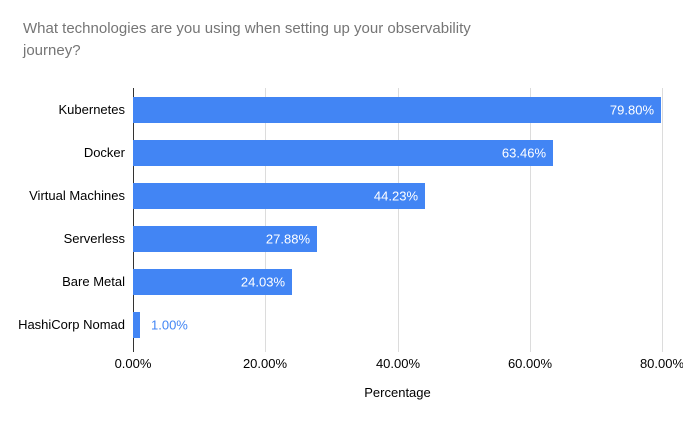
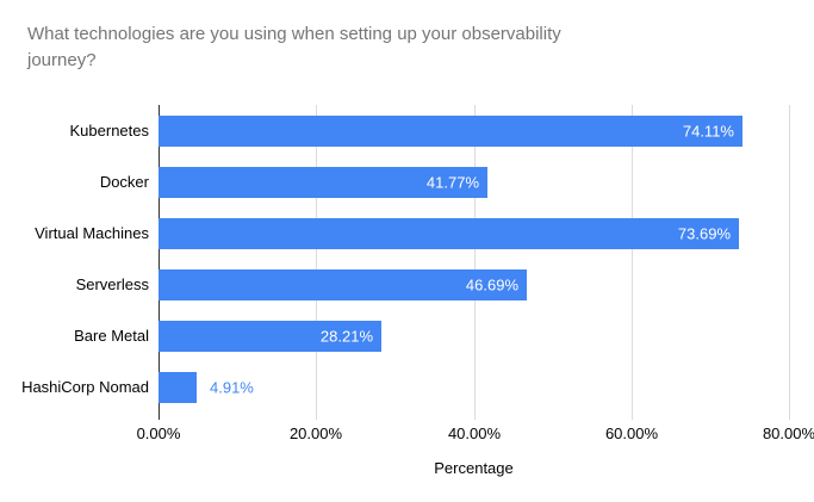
Kubernetes: 79.80% -> 74.11%
Docker: 63.46% -> 41.77%
Virtual Machines: 44.23% -> 73.69%
Serverless: 27.88% -> 46.69%
Bare Metal: 24.03% -> 28.21%
HashiCorp Nomad: 1.00% -> 4.91%
